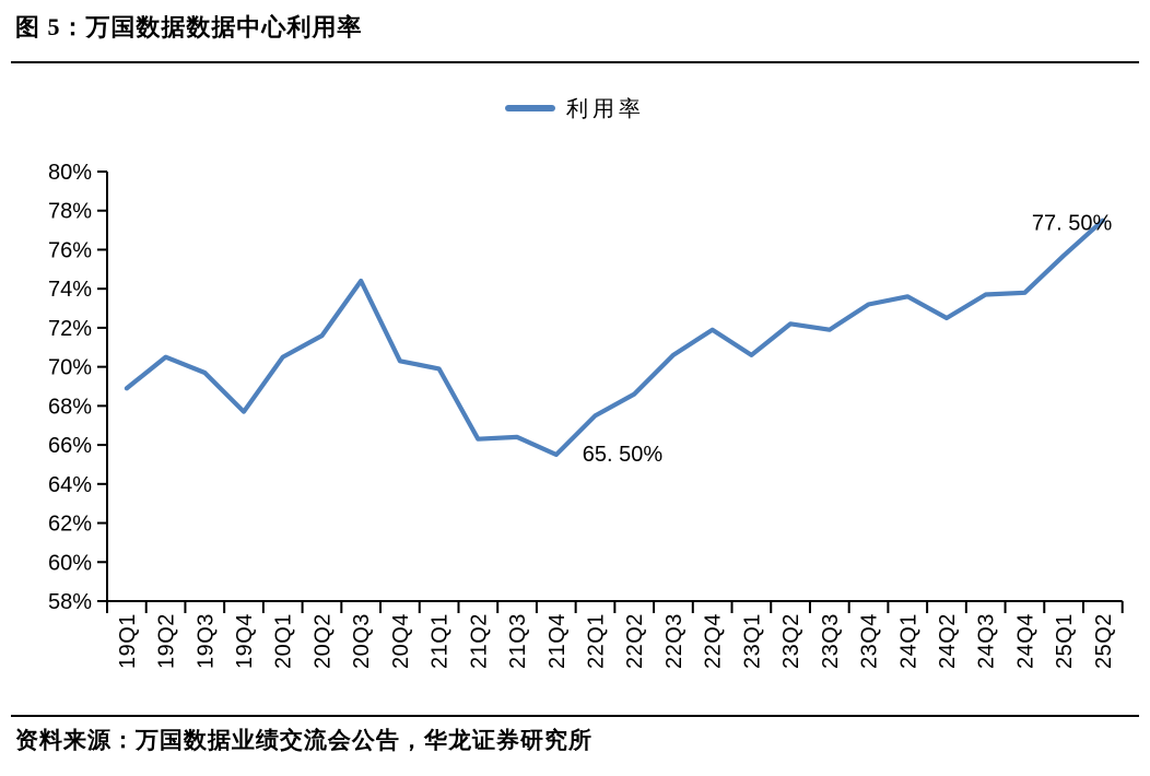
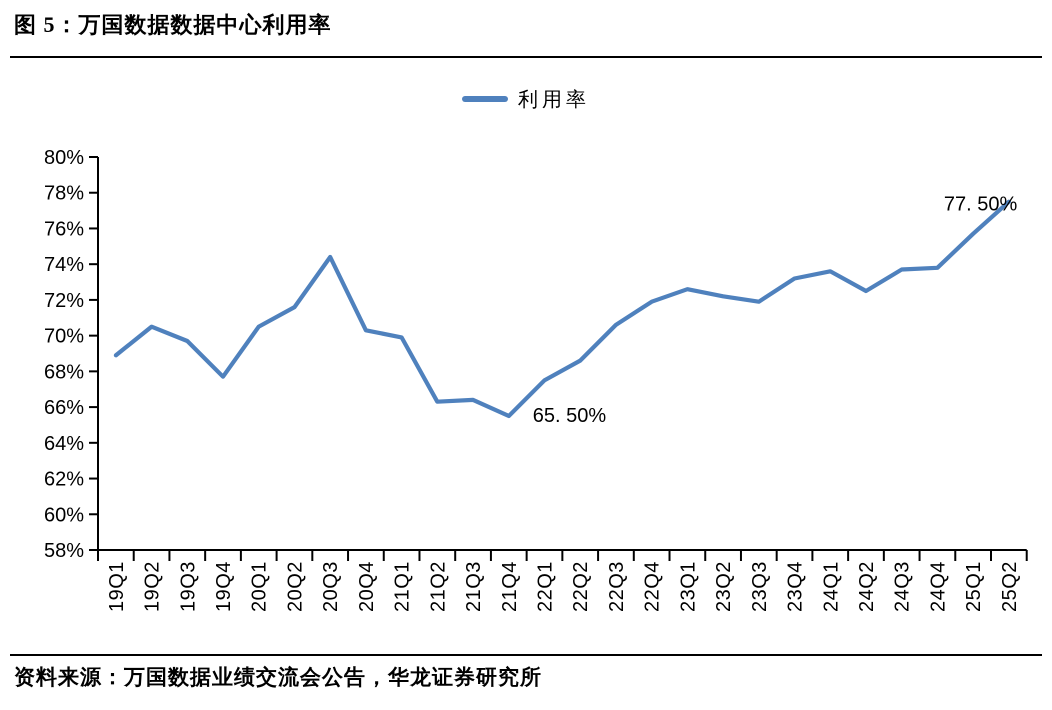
23Q1: 70.6% -> 72.6%
